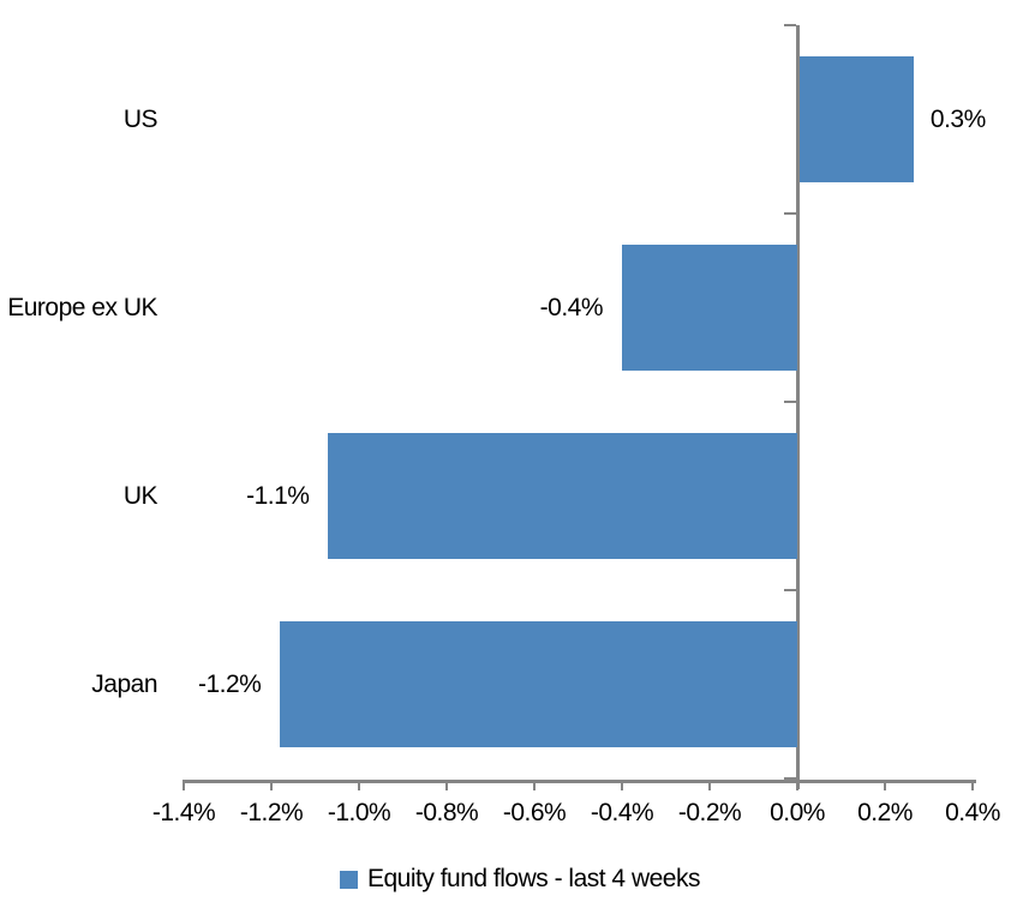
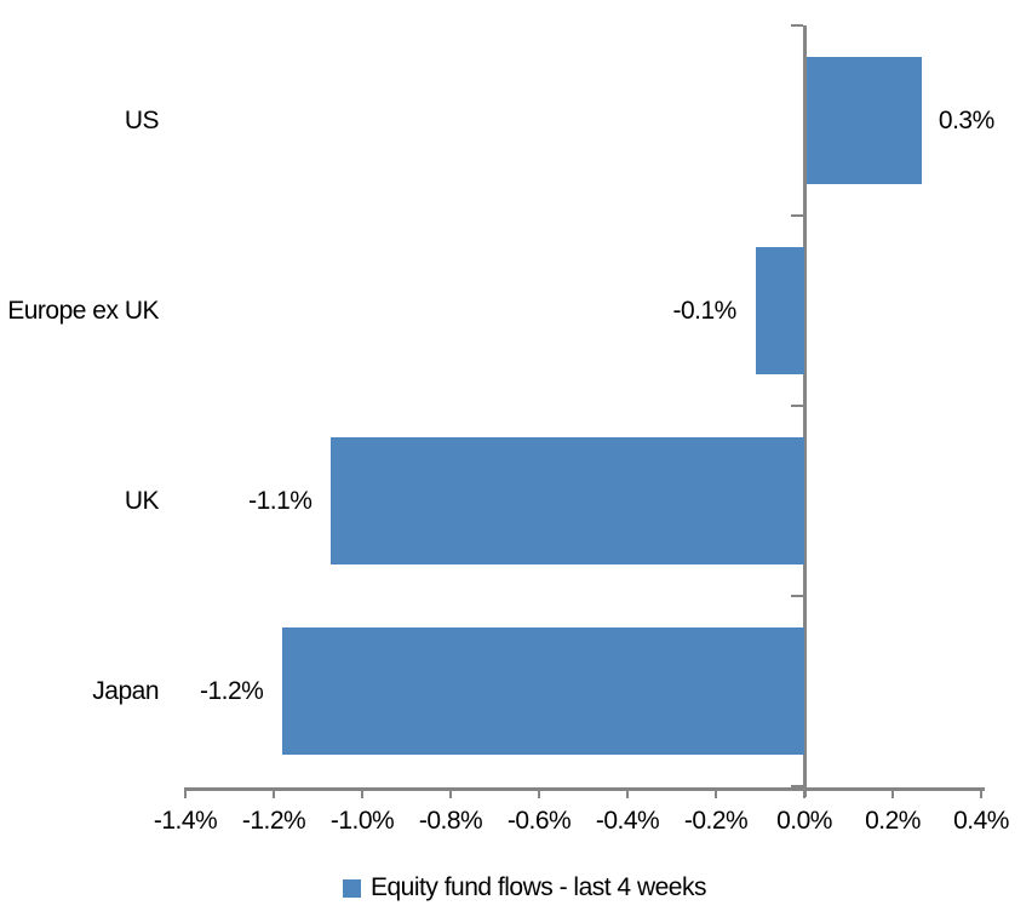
Europe ex UK: -0.4% -> -0.1%
